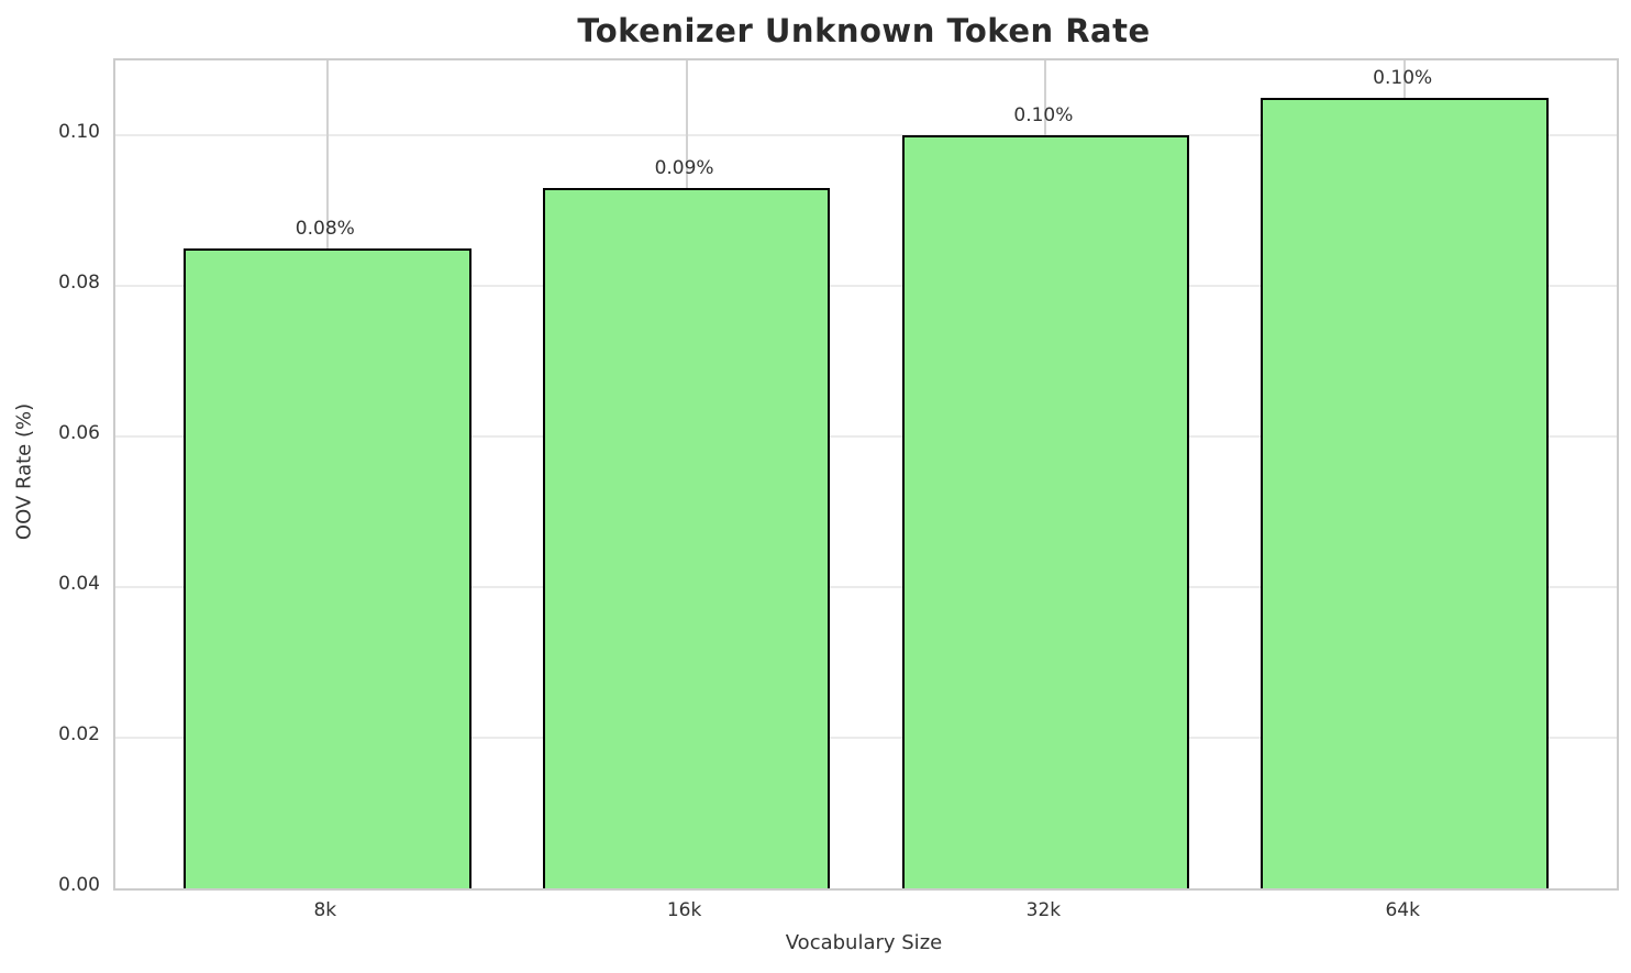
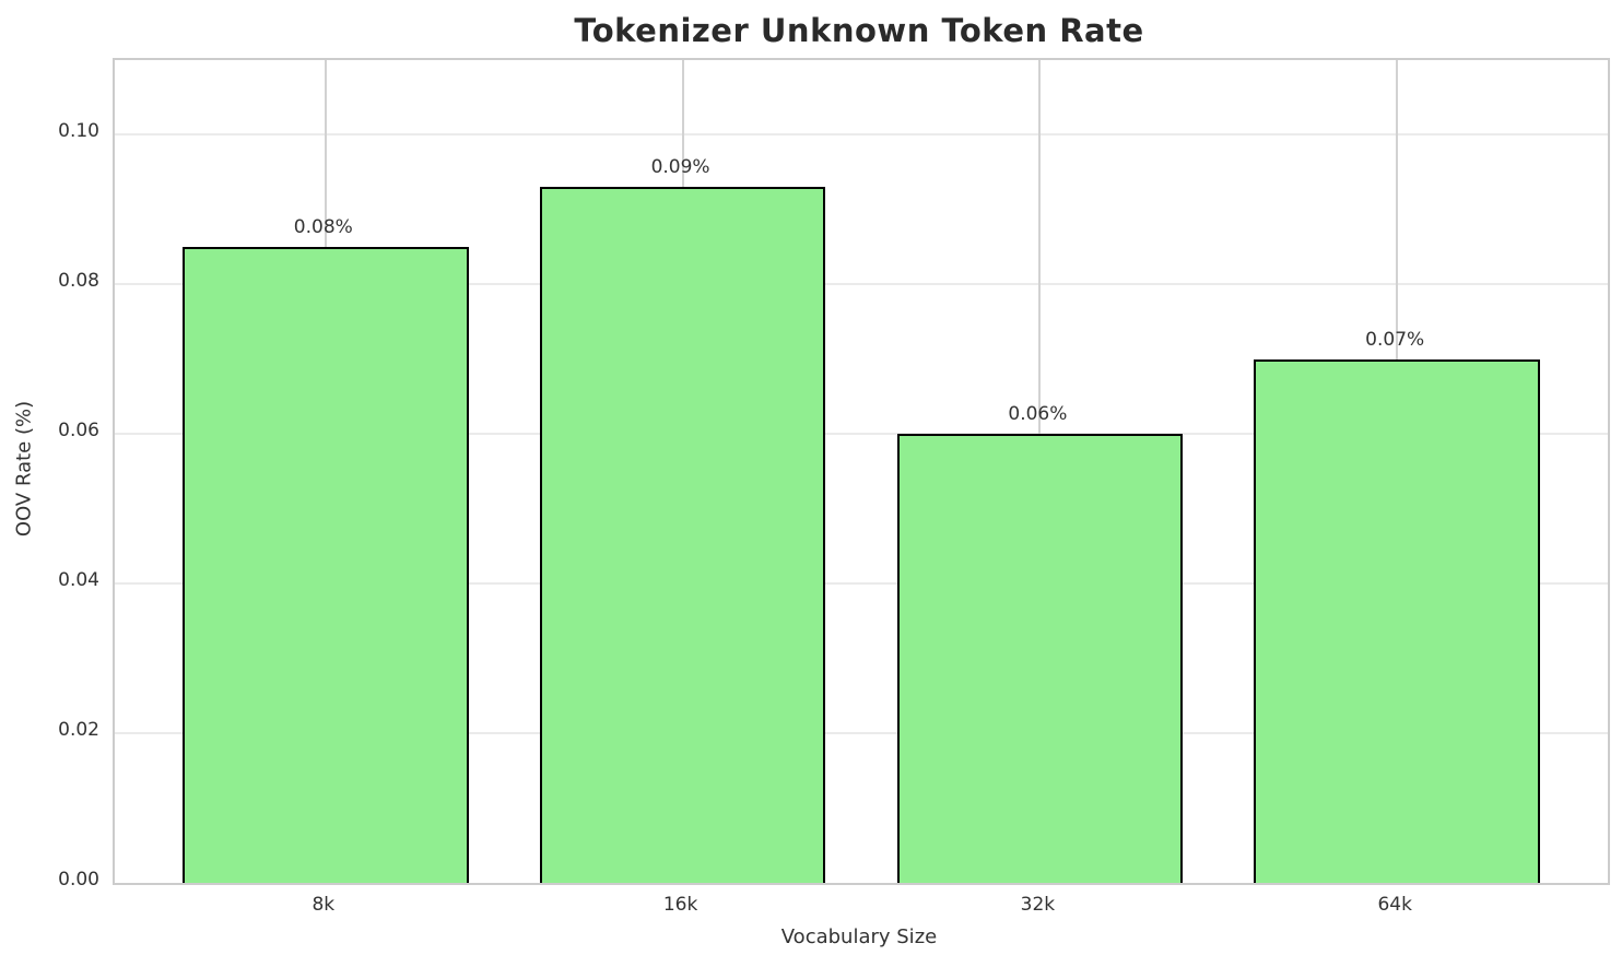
32k: 0.10% -> 0.06%
64k: 0.10% -> 0.07%
